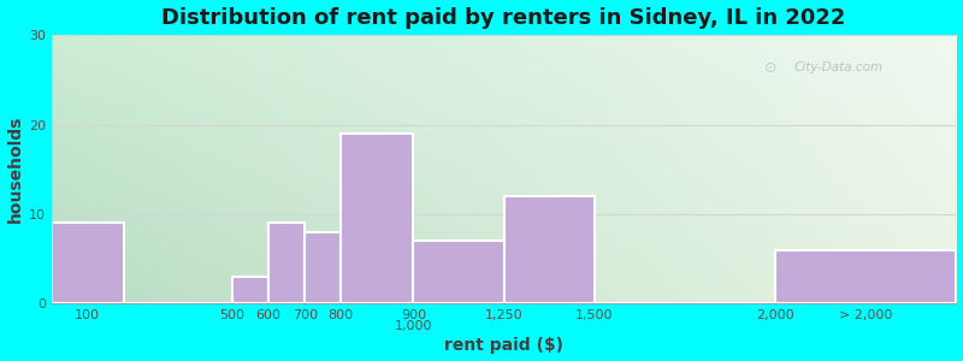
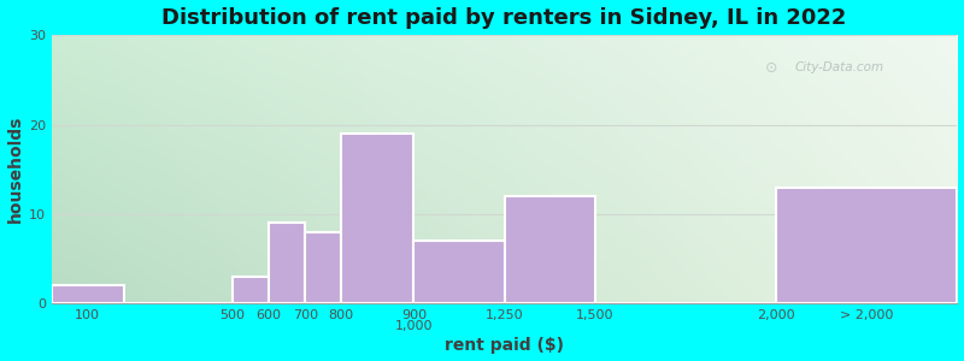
100: 9 -> 2
> 2,000: 6 -> 13
